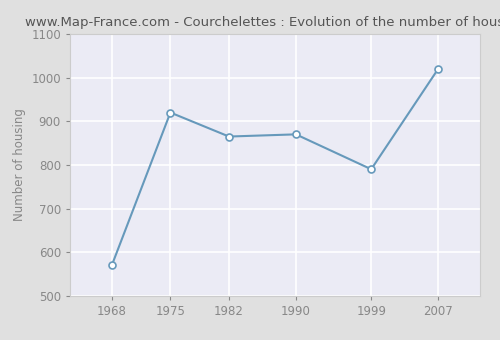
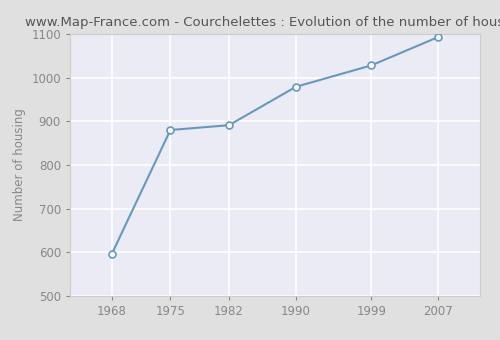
1968: 570 -> 596
1975: 920 -> 880
1982: 865 -> 891
1990: 870 -> 979
1999: 790 -> 1028
2007: 1020 -> 1093
